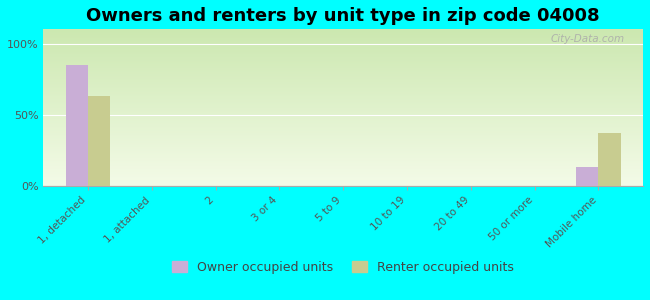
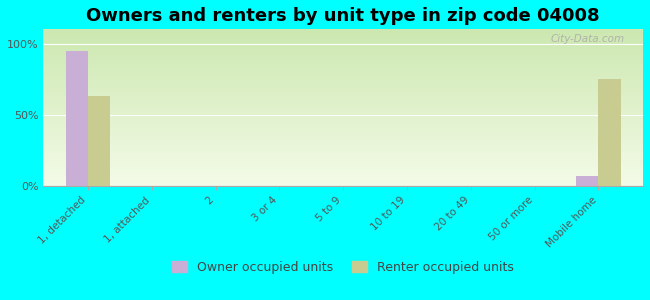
Owner occupied units/1, detached: 85% -> 95%
Owner occupied units/Mobile home: 13% -> 7%
Renter occupied units/Mobile home: 37% -> 75%
